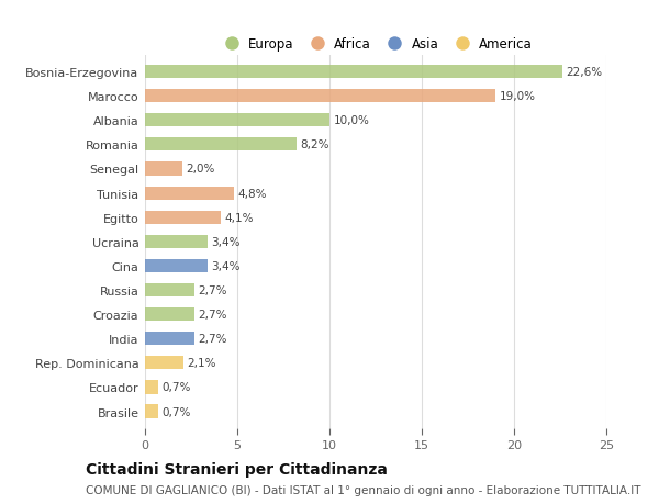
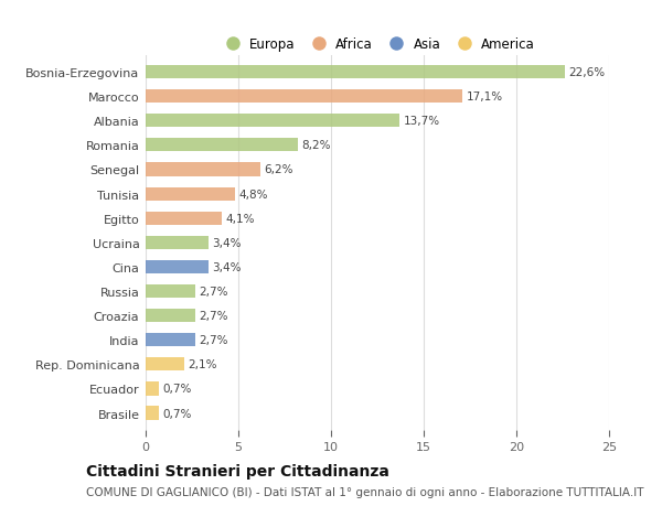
Marocco: 19,0% -> 17,1%
Albania: 10,0% -> 13,7%
Senegal: 2,0% -> 6,2%
